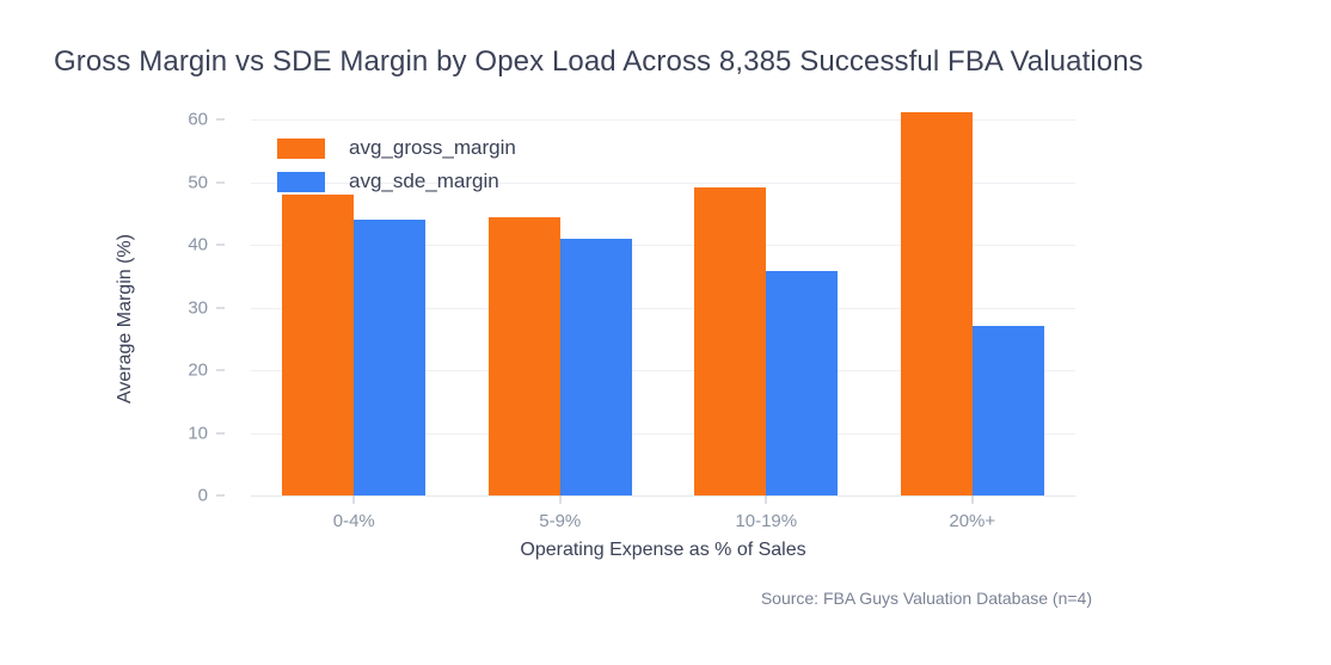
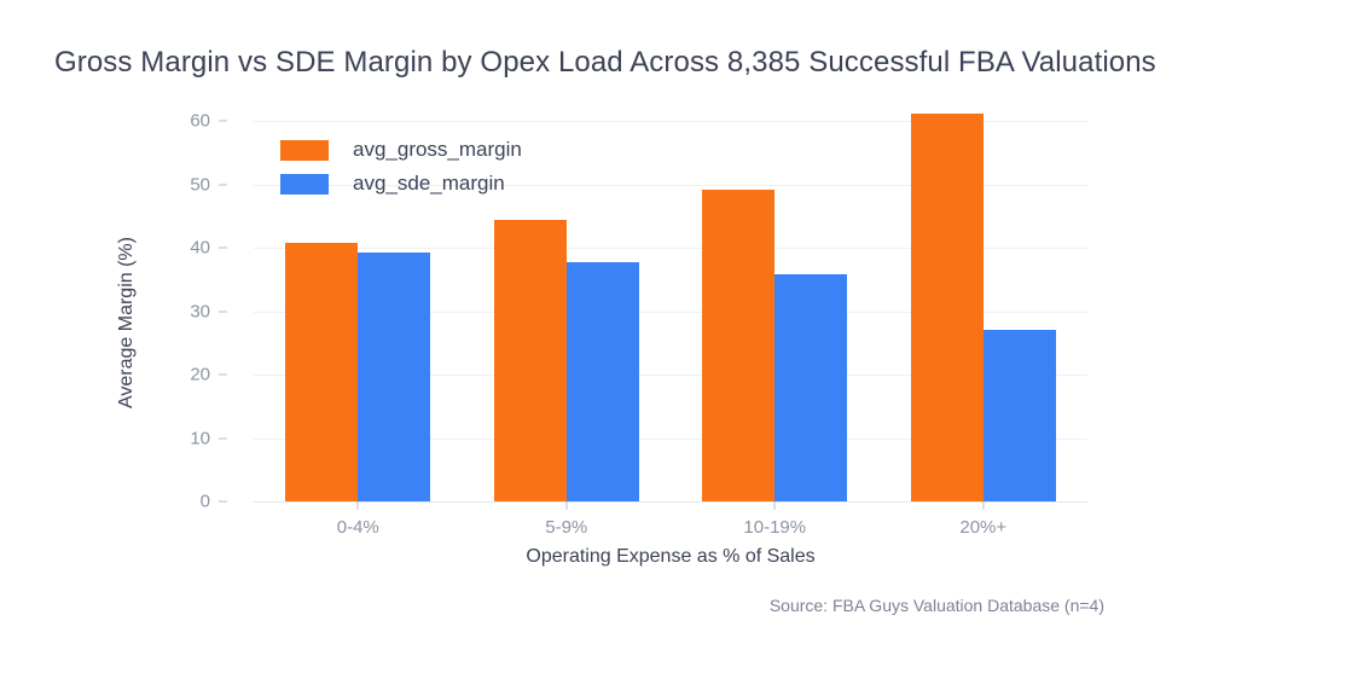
avg_gross_margin/0-4%: 48 -> 41
avg_sde_margin/0-4%: 44 -> 39
avg_sde_margin/5-9%: 41 -> 38
